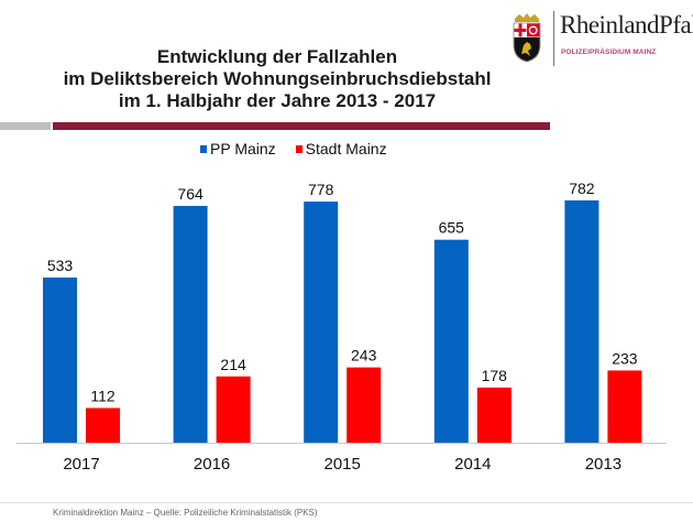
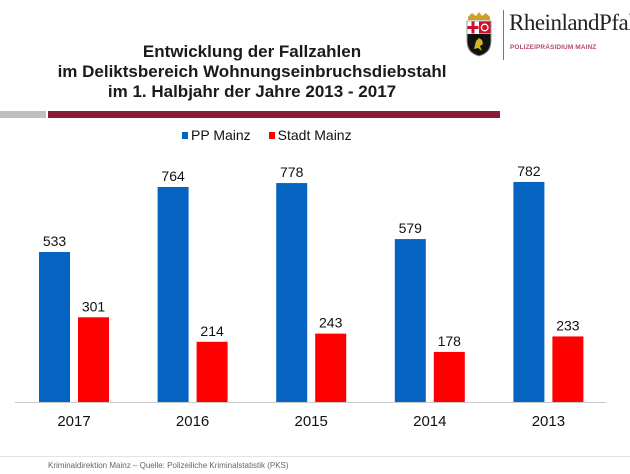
Stadt Mainz/2017: 112 -> 301
PP Mainz/2014: 655 -> 579
